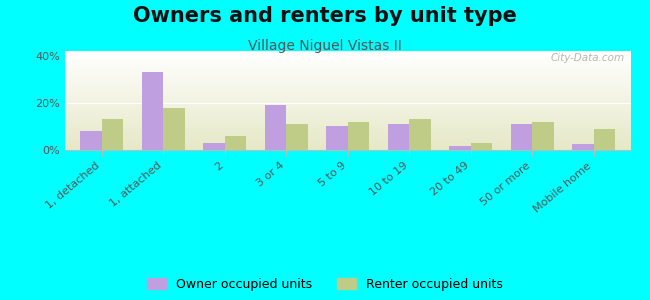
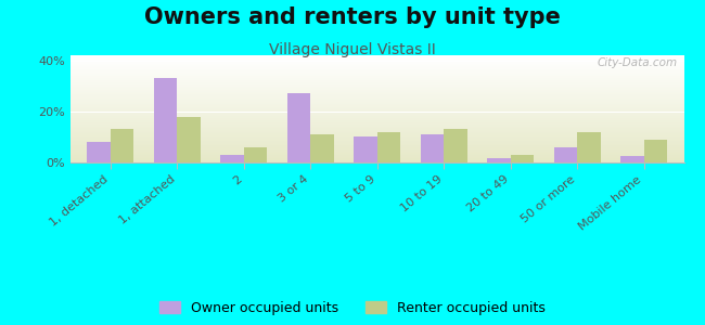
Owner occupied units/3 or 4: 19.0% -> 27.0%
Owner occupied units/50 or more: 11.0% -> 6.0%
